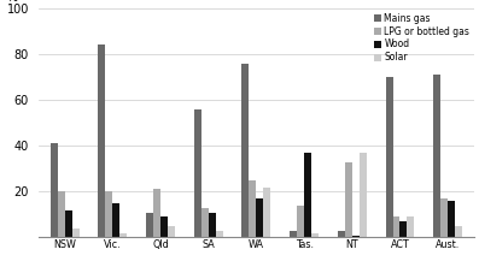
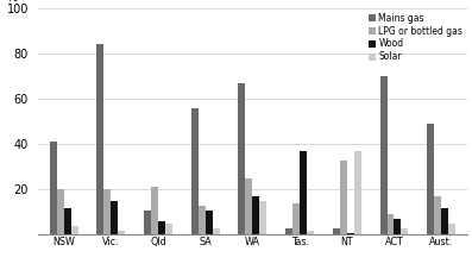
Wood/Qld: 9 -> 6
Mains gas/WA: 76 -> 67
Solar/WA: 22 -> 15
Solar/ACT: 9 -> 3
Mains gas/Aust.: 71 -> 49
Wood/Aust.: 16 -> 12
